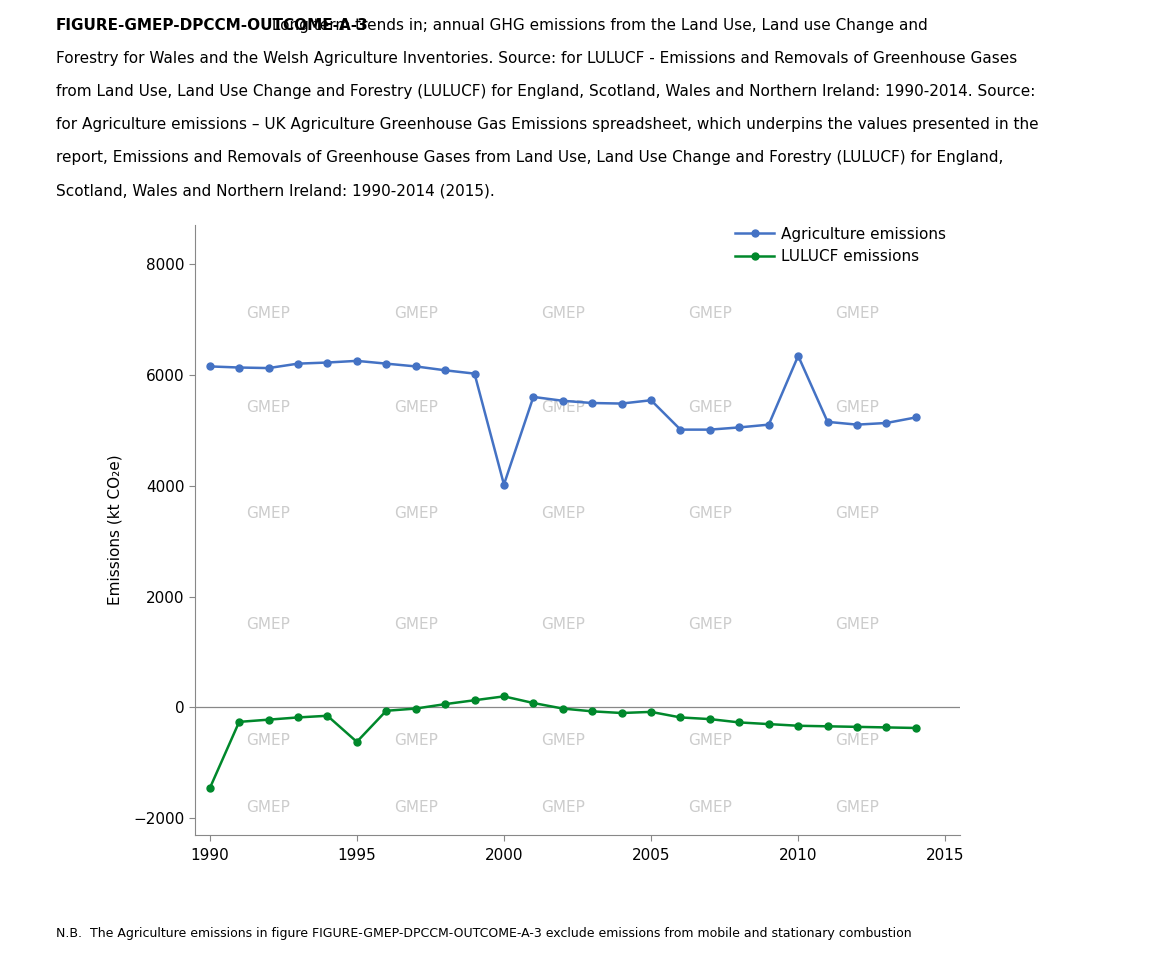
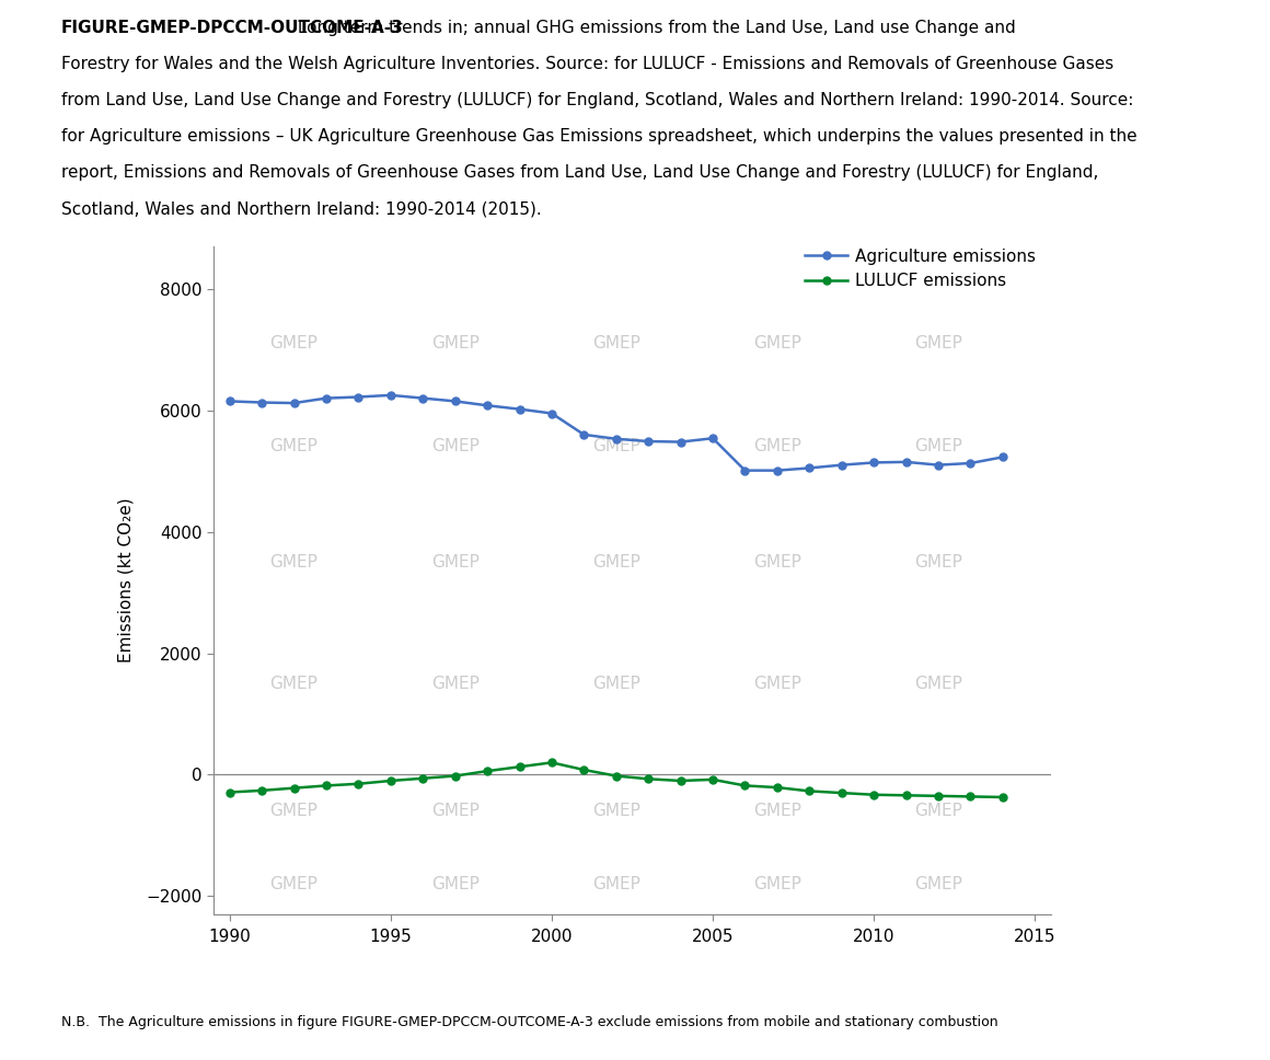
LULUCF emissions/1990: -1460 -> -290
LULUCF emissions/1995: -620 -> -100
Agriculture emissions/2000: 4020 -> 5950
Agriculture emissions/2010: 6340 -> 5140
